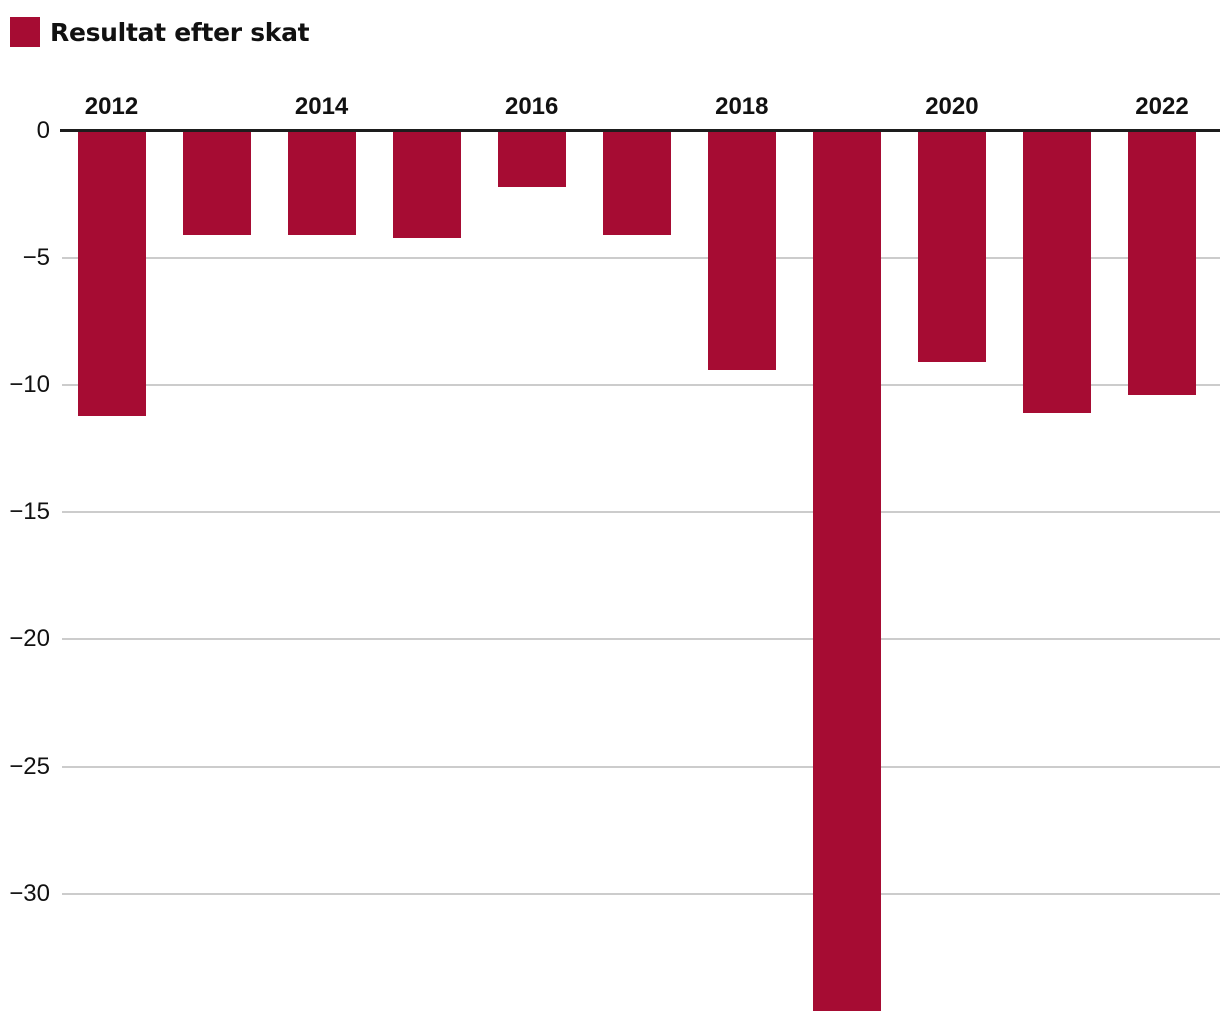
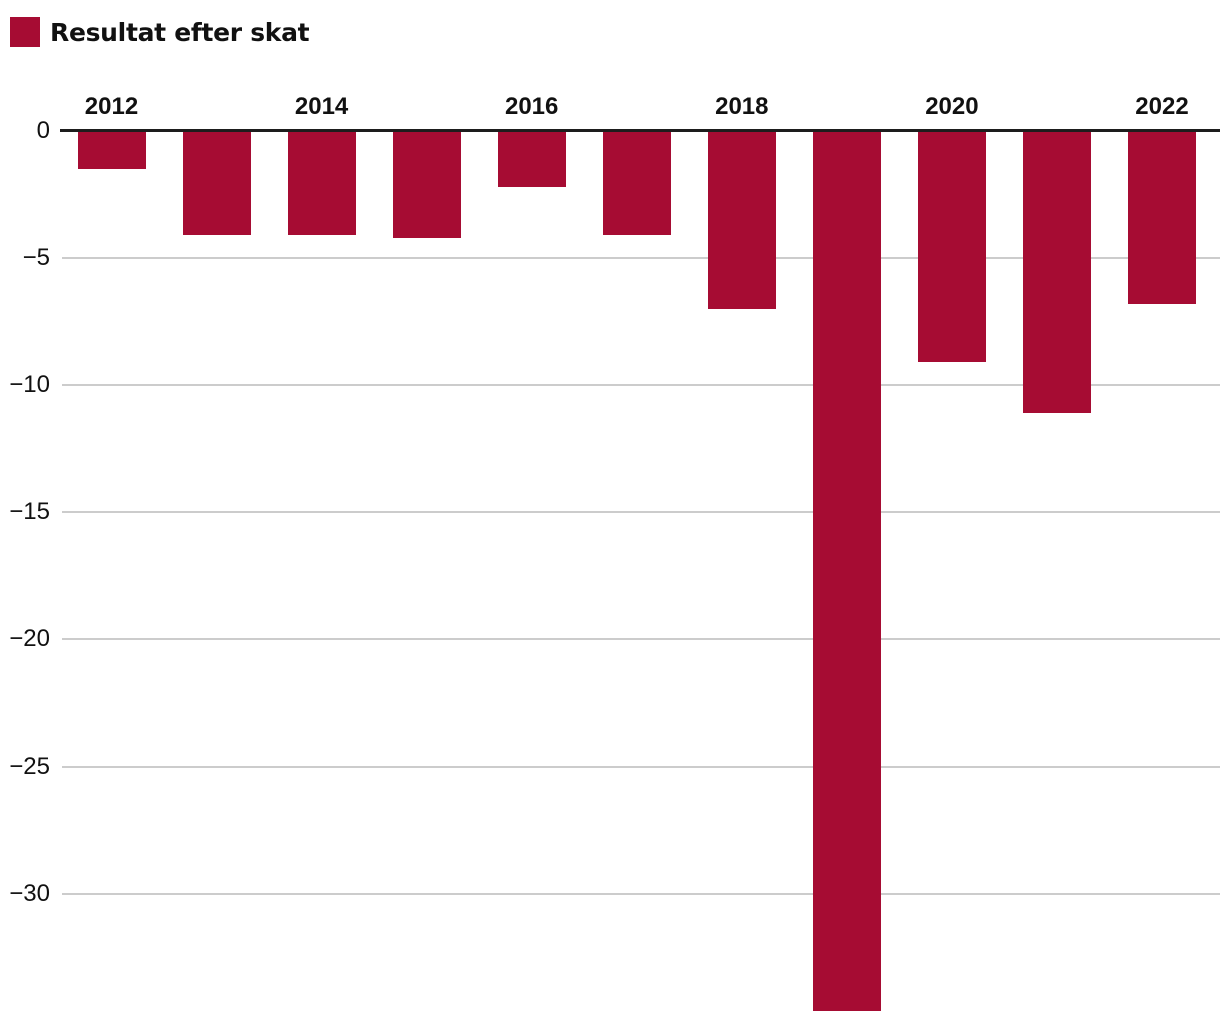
2012: -11.2 -> -1.5
2018: -9.4 -> -7.0
2022: -10.4 -> -6.8
